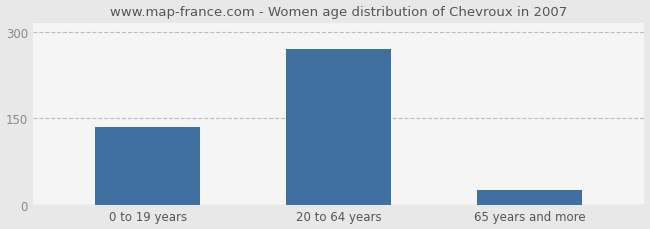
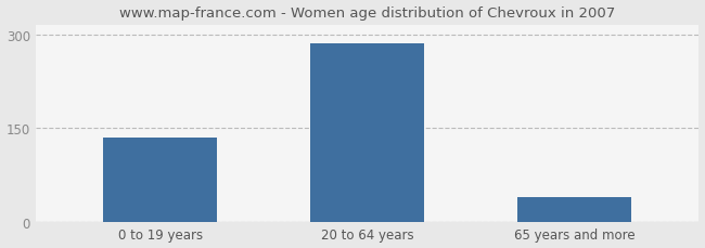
20 to 64 years: 270 -> 286
65 years and more: 25 -> 40
